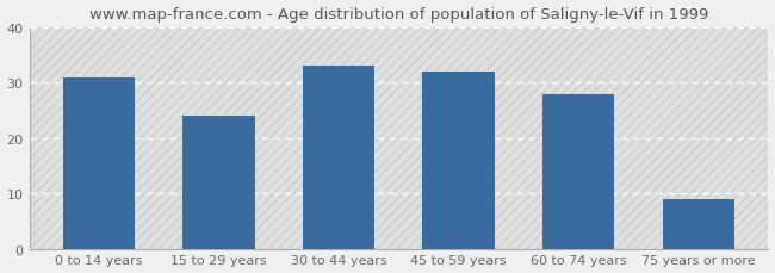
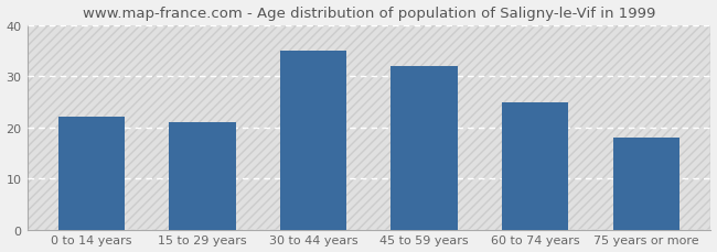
0 to 14 years: 31 -> 22
15 to 29 years: 24 -> 21
30 to 44 years: 33 -> 35
60 to 74 years: 28 -> 25
75 years or more: 9 -> 18
